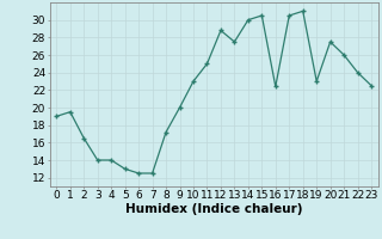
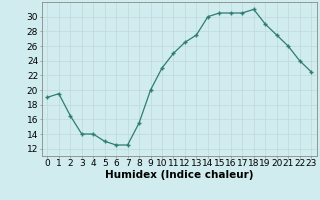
8: 17.2 -> 15.5
12: 28.8 -> 26.5
16: 22.4 -> 30.5
19: 23.0 -> 29.0
